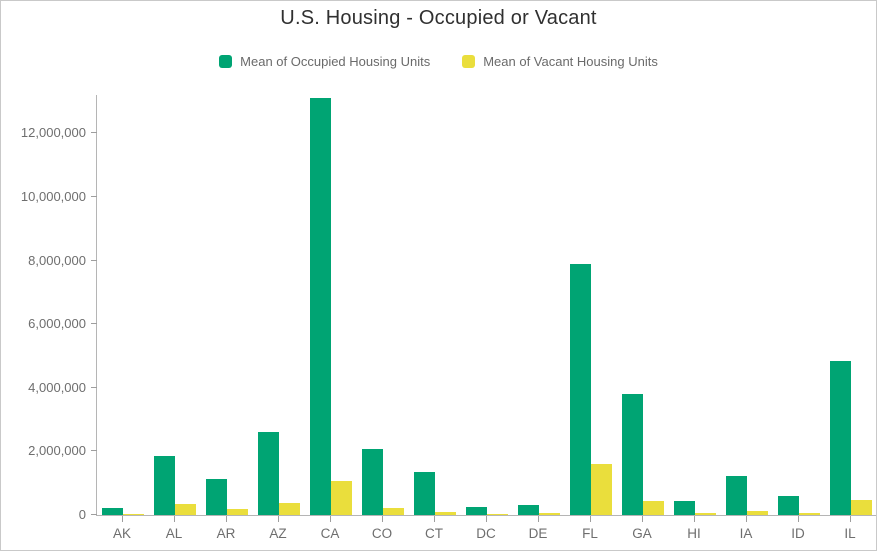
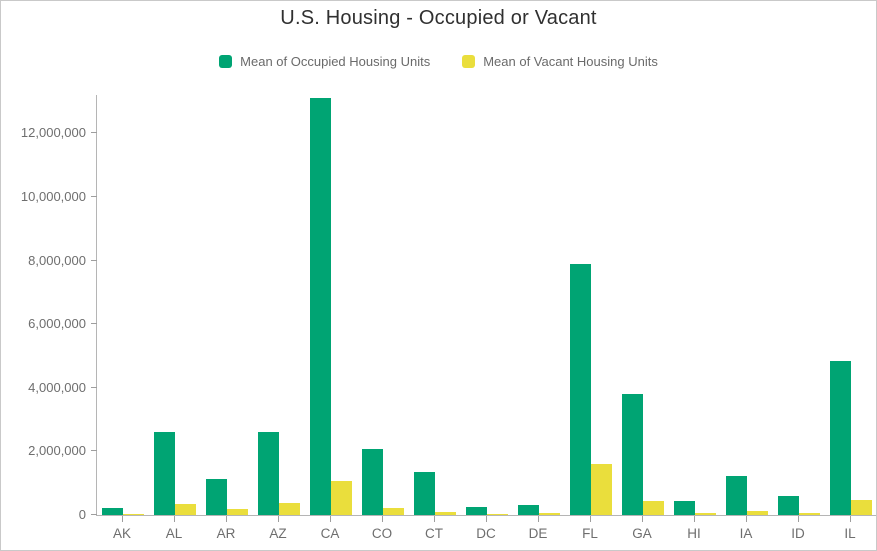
Mean of Occupied Housing Units/AL: 1800000 -> 2600000
